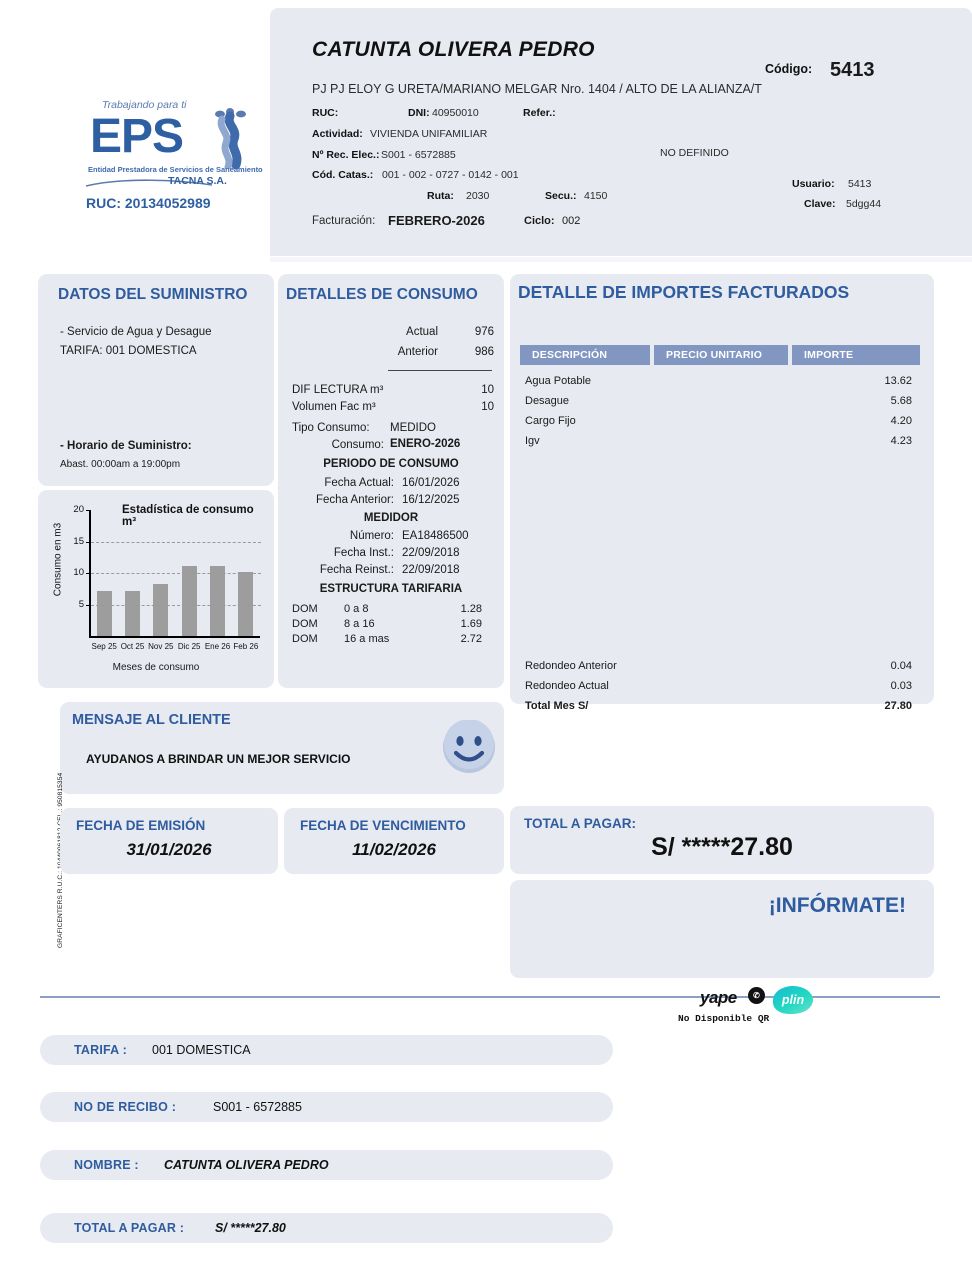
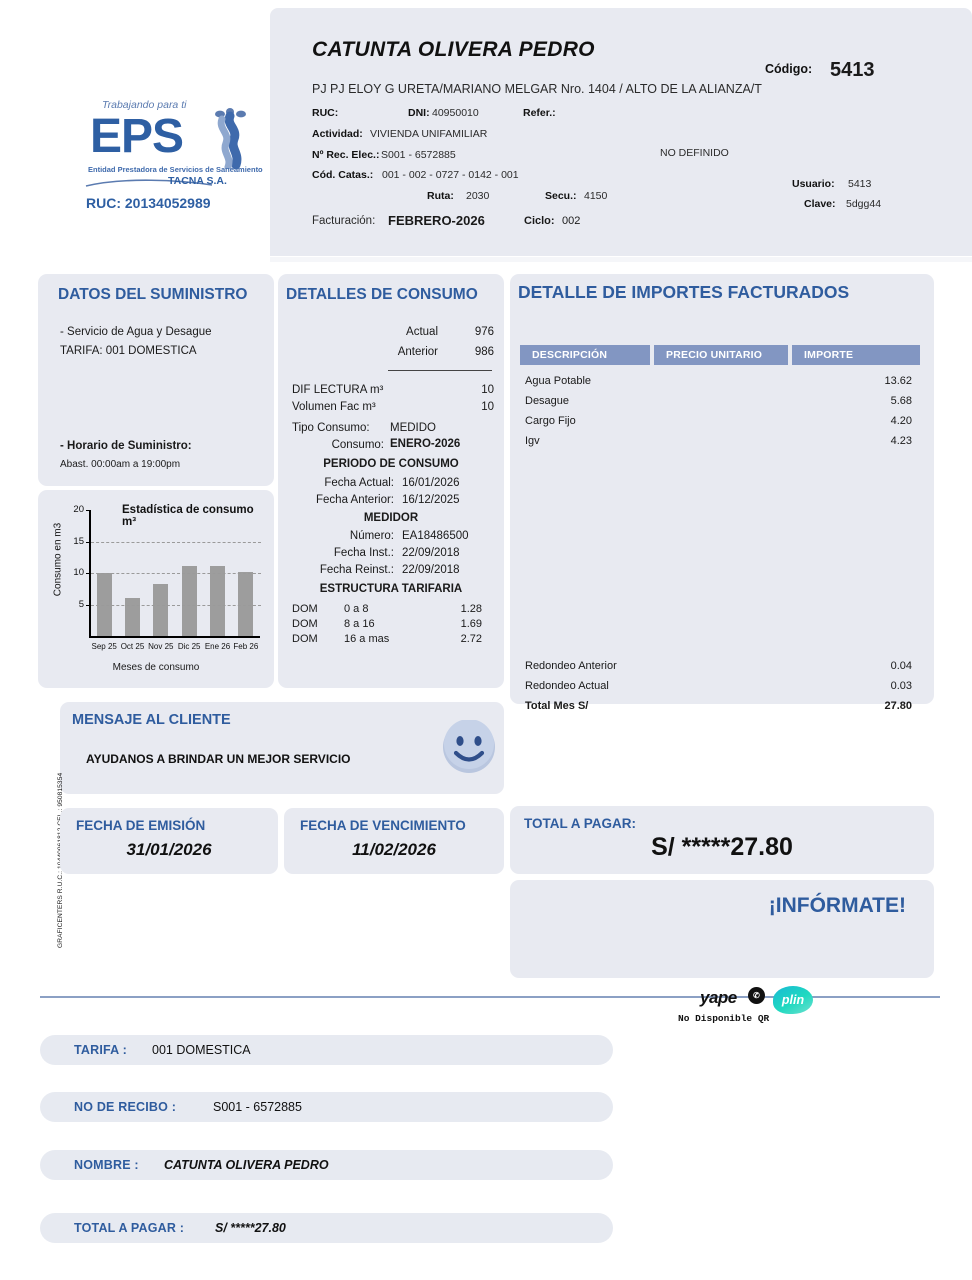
Sep 25: 7 -> 10
Oct 25: 7 -> 6
